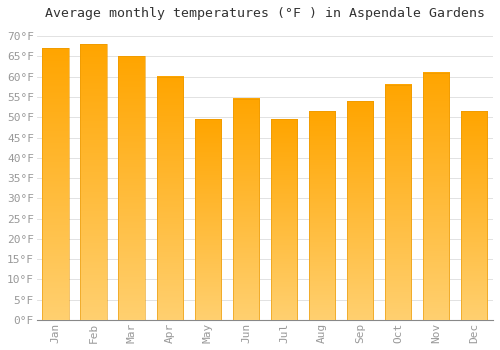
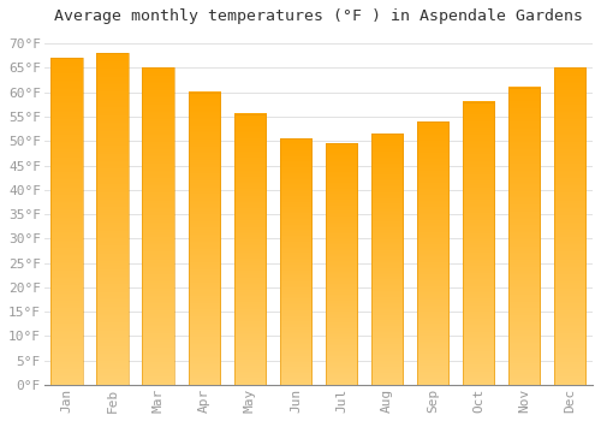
May: 49.5°F -> 55.5°F
Jun: 54.5°F -> 50.5°F
Dec: 51.5°F -> 65.0°F
